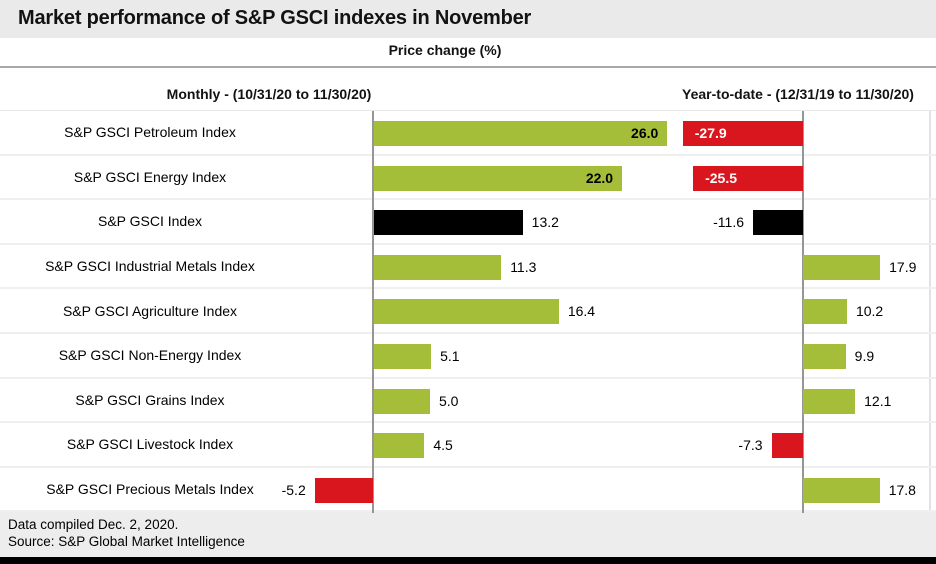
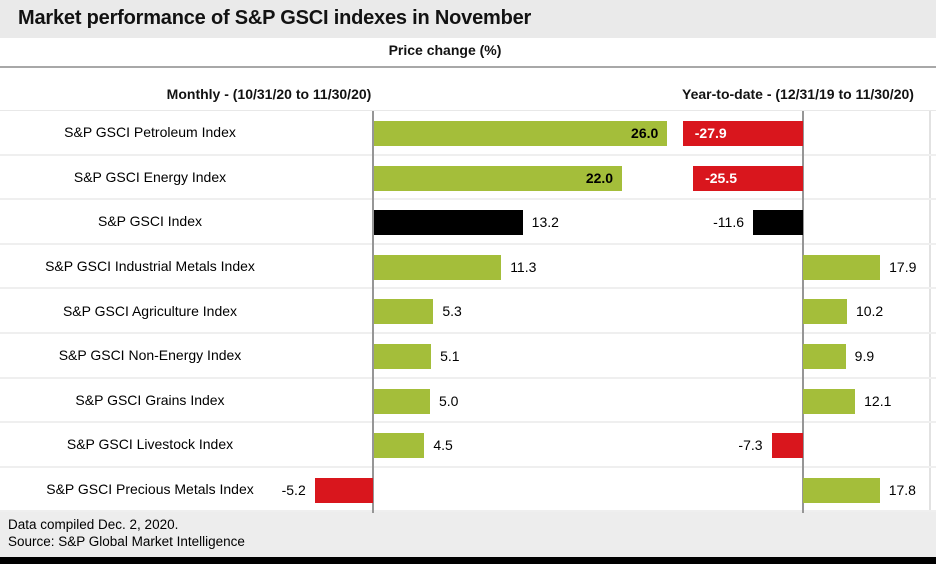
Monthly - (10/31/20 to 11/30/20)/S&P GSCI Agriculture Index: 16.4 -> 5.3
